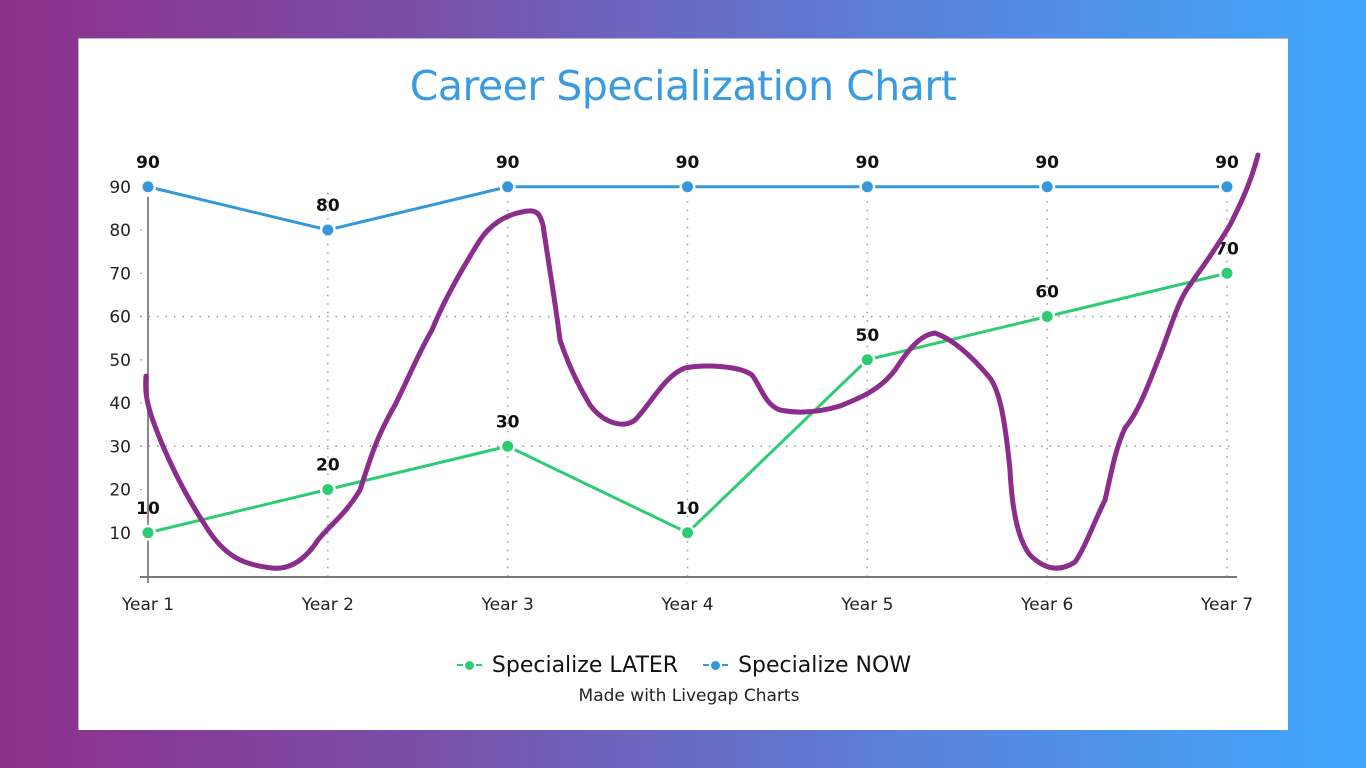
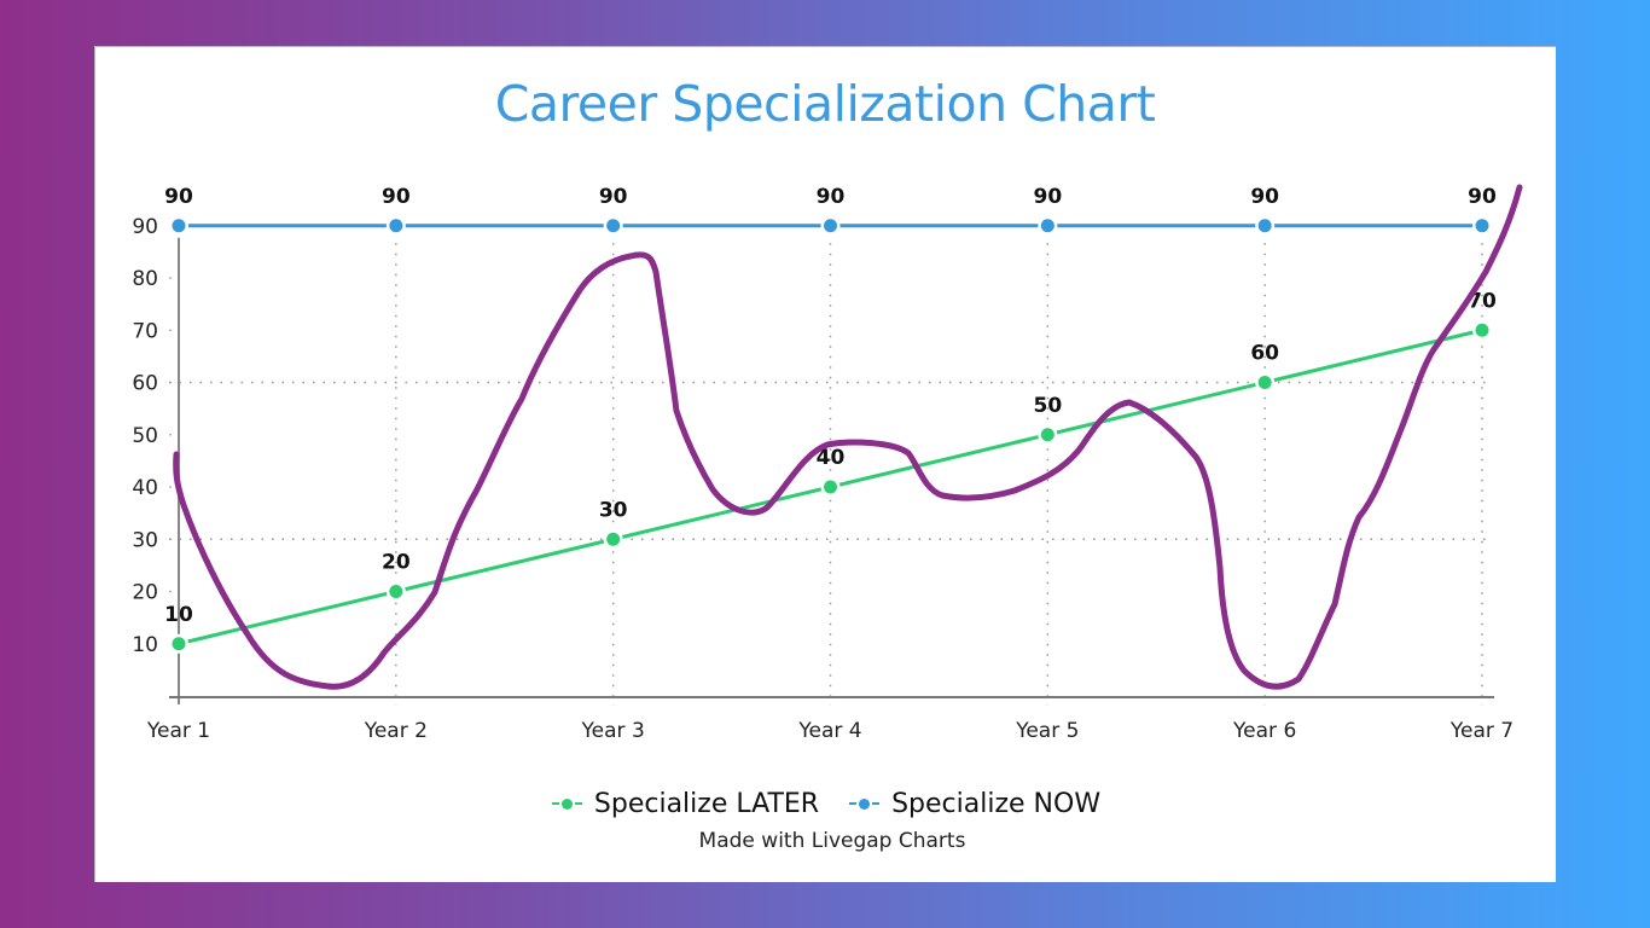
Specialize NOW/Year 2: 80 -> 90
Specialize LATER/Year 4: 10 -> 40
